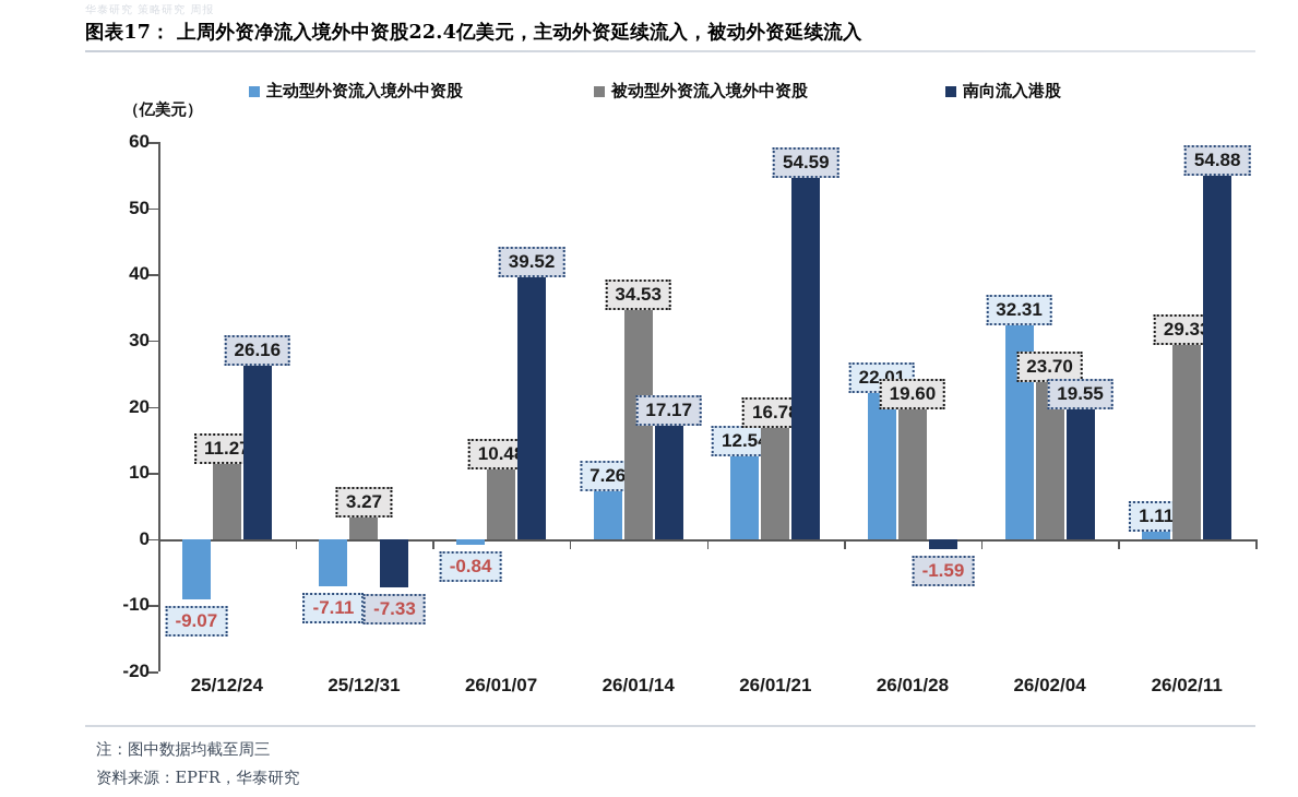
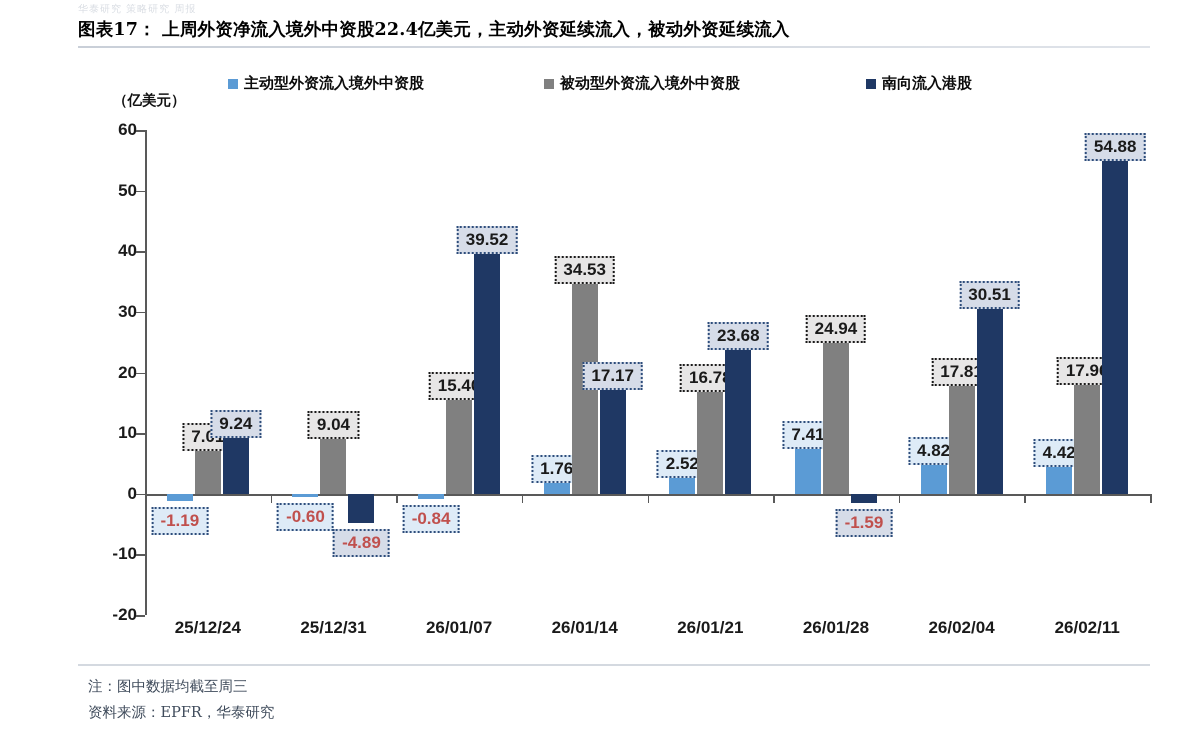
主动型外资流入境外中资股/25/12/24: -9.07 -> -1.19
被动型外资流入境外中资股/25/12/24: 11.27 -> 7.01
南向流入港股/25/12/24: 26.16 -> 9.24
主动型外资流入境外中资股/25/12/31: -7.11 -> -0.60
被动型外资流入境外中资股/25/12/31: 3.27 -> 9.04
南向流入港股/25/12/31: -7.33 -> -4.89
被动型外资流入境外中资股/26/01/07: 10.48 -> 15.40
主动型外资流入境外中资股/26/01/14: 7.26 -> 1.76
主动型外资流入境外中资股/26/01/21: 12.54 -> 2.52
南向流入港股/26/01/21: 54.59 -> 23.68
主动型外资流入境外中资股/26/01/28: 22.01 -> 7.41
被动型外资流入境外中资股/26/01/28: 19.60 -> 24.94
主动型外资流入境外中资股/26/02/04: 32.31 -> 4.82
被动型外资流入境外中资股/26/02/04: 23.70 -> 17.81
南向流入港股/26/02/04: 19.55 -> 30.51
主动型外资流入境外中资股/26/02/11: 1.11 -> 4.42
被动型外资流入境外中资股/26/02/11: 29.33 -> 17.96
